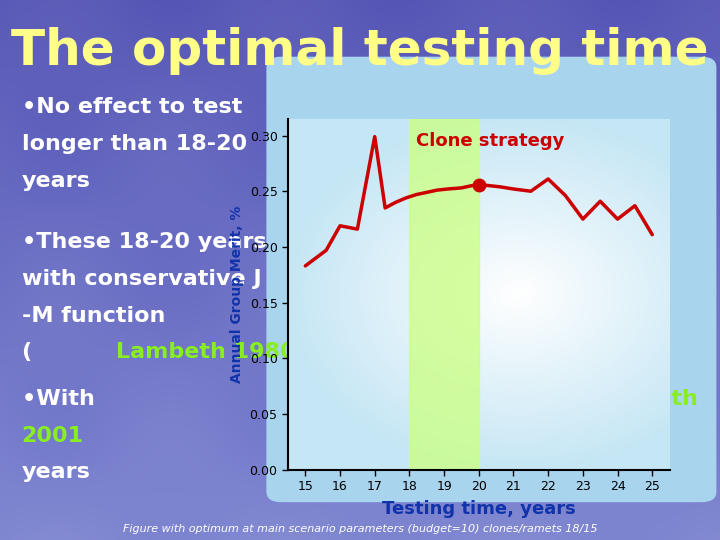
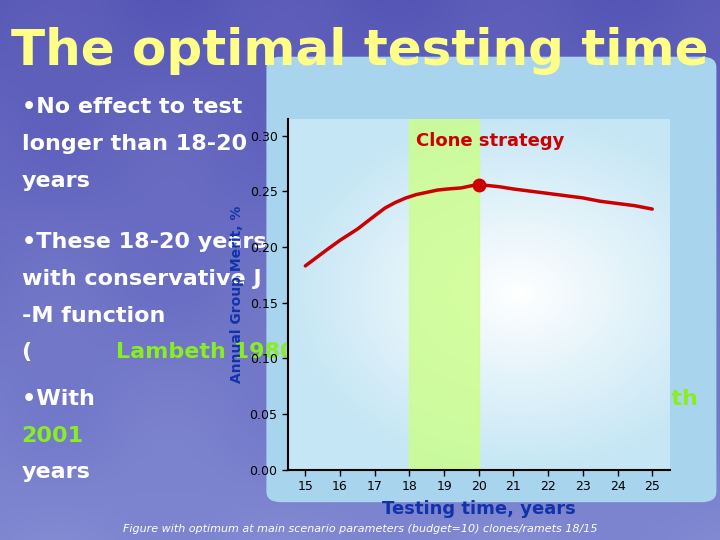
16: 0.219 -> 0.206
17: 0.299 -> 0.228
22: 0.261 -> 0.248
23: 0.225 -> 0.244
24: 0.225 -> 0.239
25: 0.211 -> 0.234
